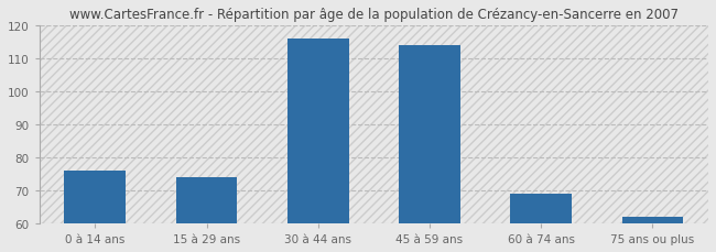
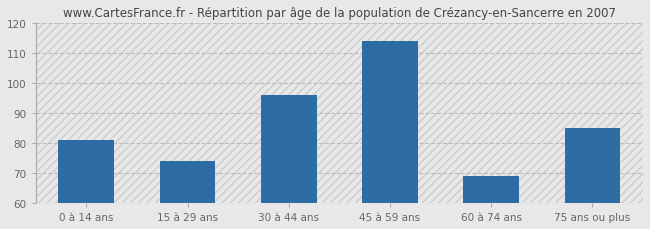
0 à 14 ans: 76 -> 81
30 à 44 ans: 116 -> 96
75 ans ou plus: 62 -> 85
